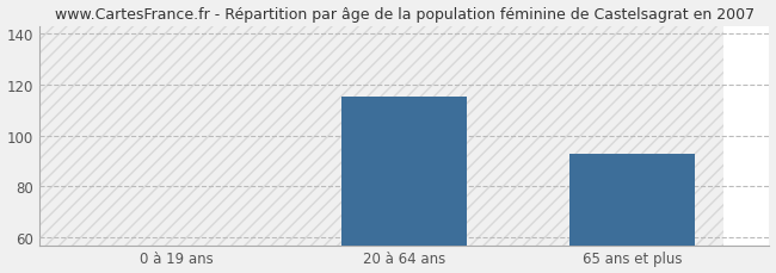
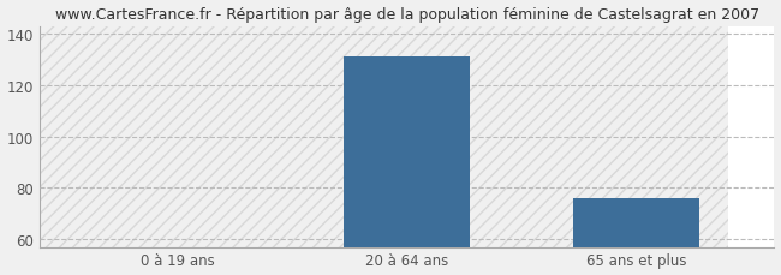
20 à 64 ans: 115 -> 131
65 ans et plus: 93 -> 76
